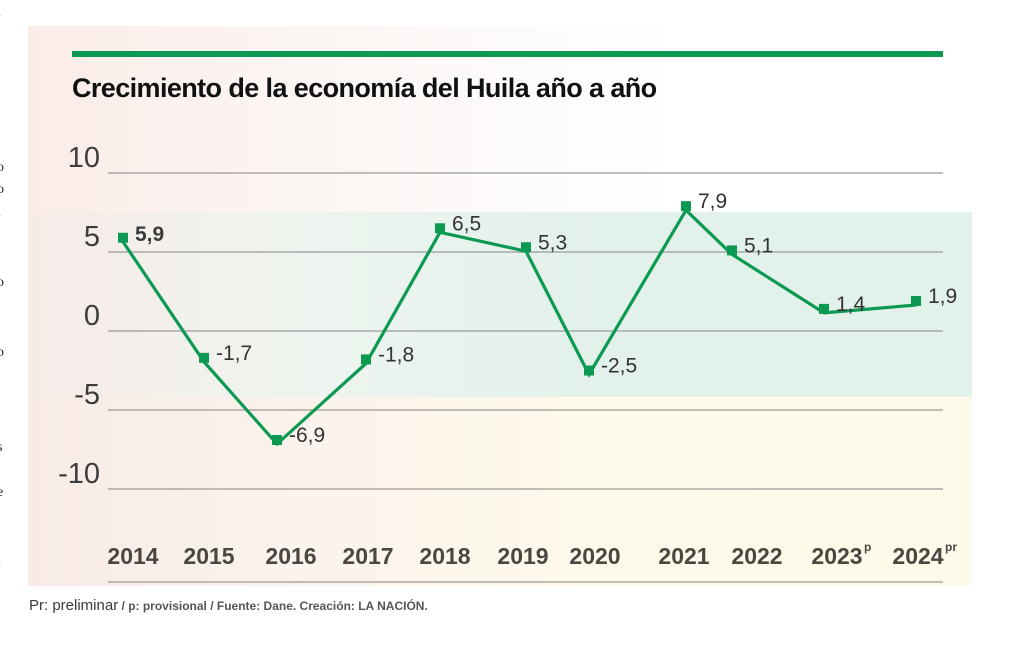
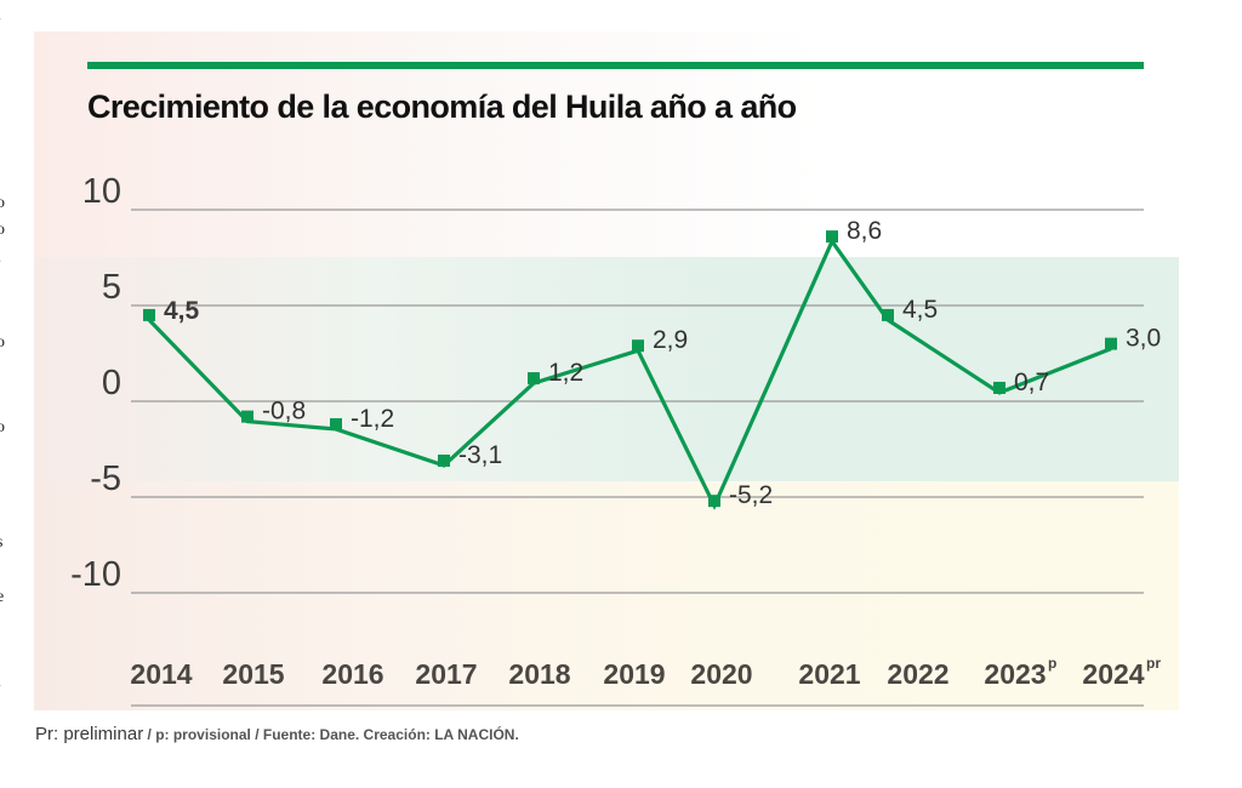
2014: 5,9 -> 4,5
2015: -1,7 -> -0,8
2016: -6,9 -> -1,2
2017: -1,8 -> -3,1
2018: 6,5 -> 1,2
2019: 5,3 -> 2,9
2020: -2,5 -> -5,2
2021: 7,9 -> 8,6
2022: 5,1 -> 4,5
2023: 1,4 -> 0,7
2024: 1,9 -> 3,0
